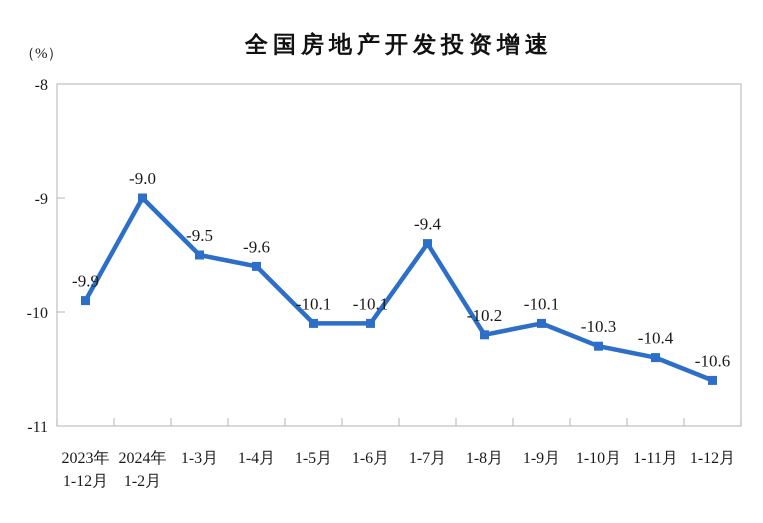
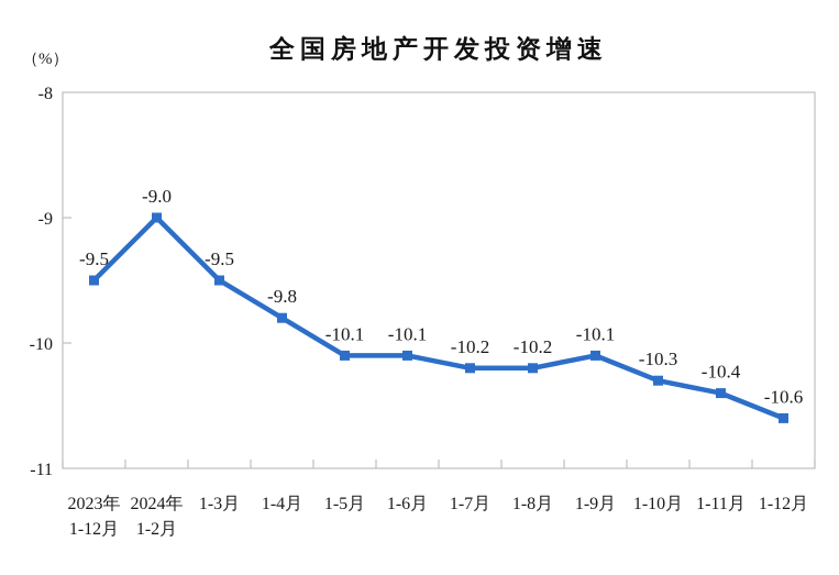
2023年 1-12月: -9.9 -> -9.5
1-4月: -9.6 -> -9.8
1-7月: -9.4 -> -10.2
